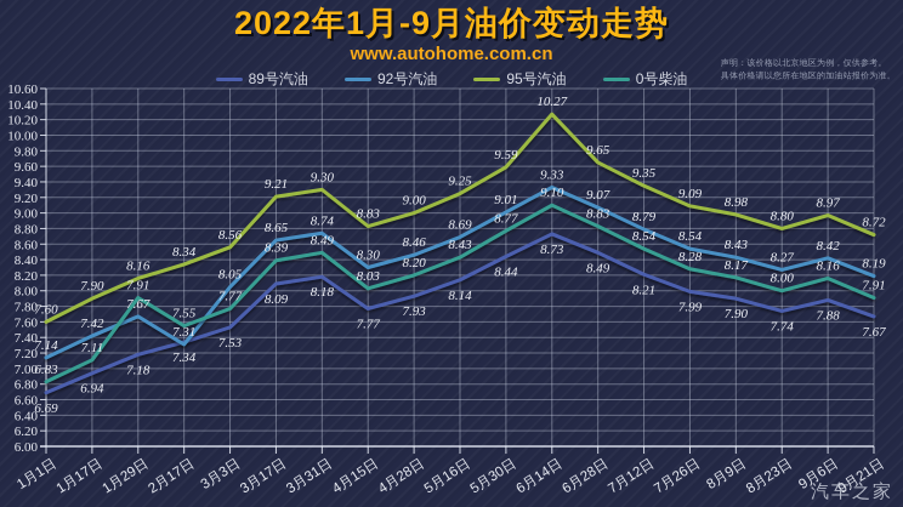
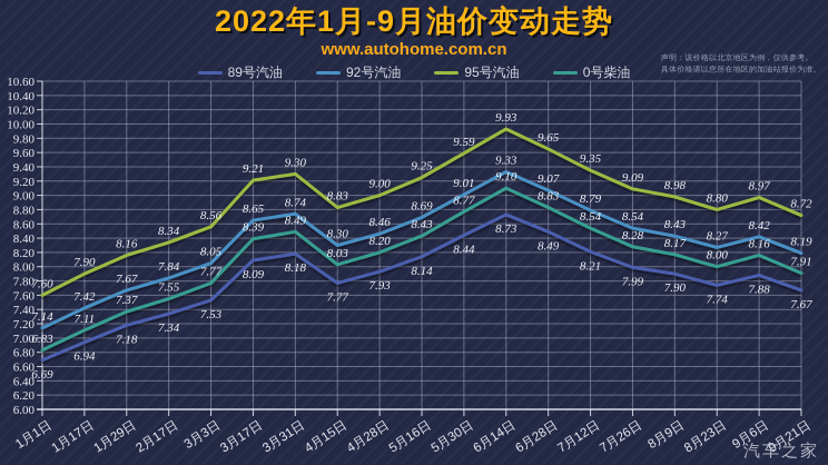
0号柴油/1月29日: 7.91 -> 7.37
92号汽油/2月17日: 7.31 -> 7.84
95号汽油/6月14日: 10.27 -> 9.93
